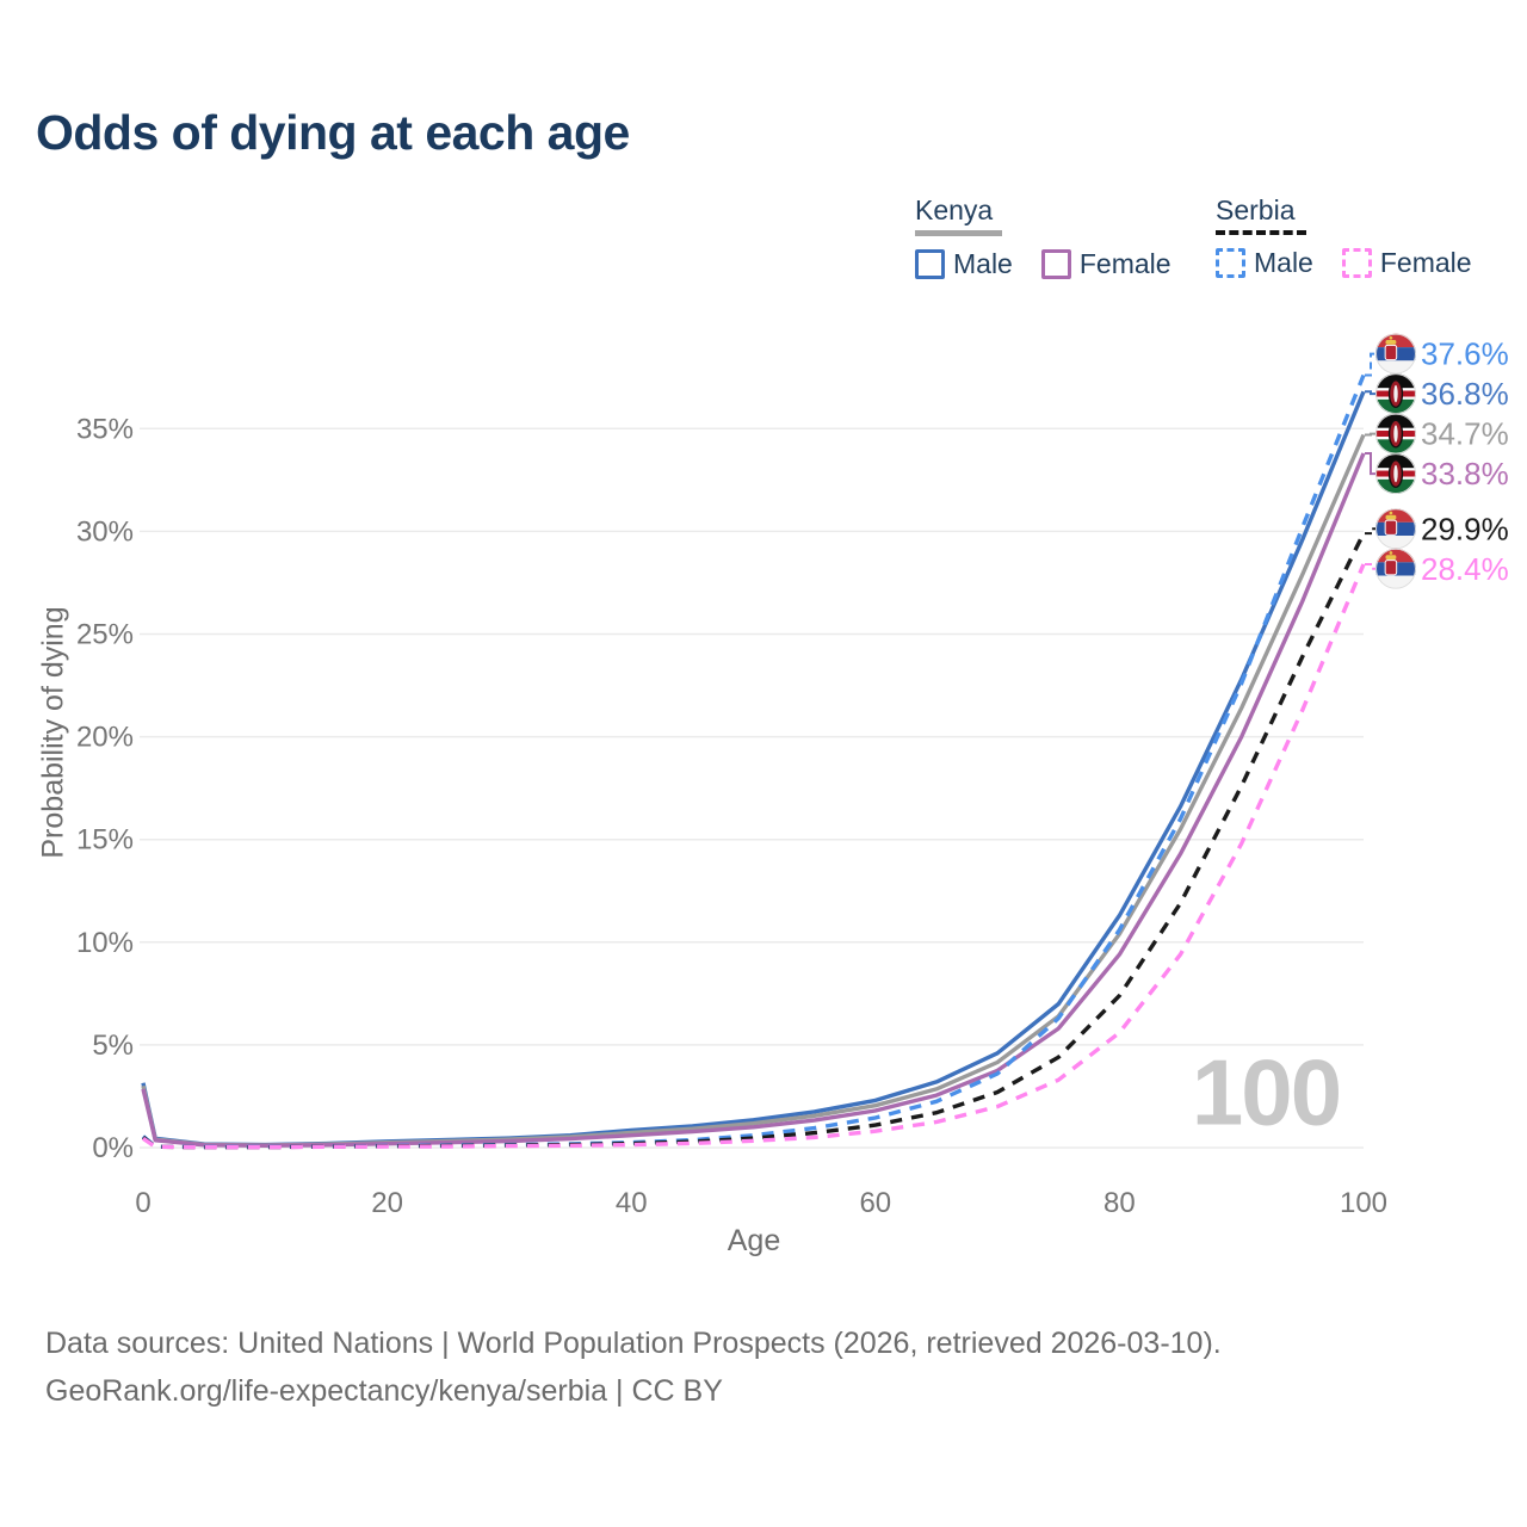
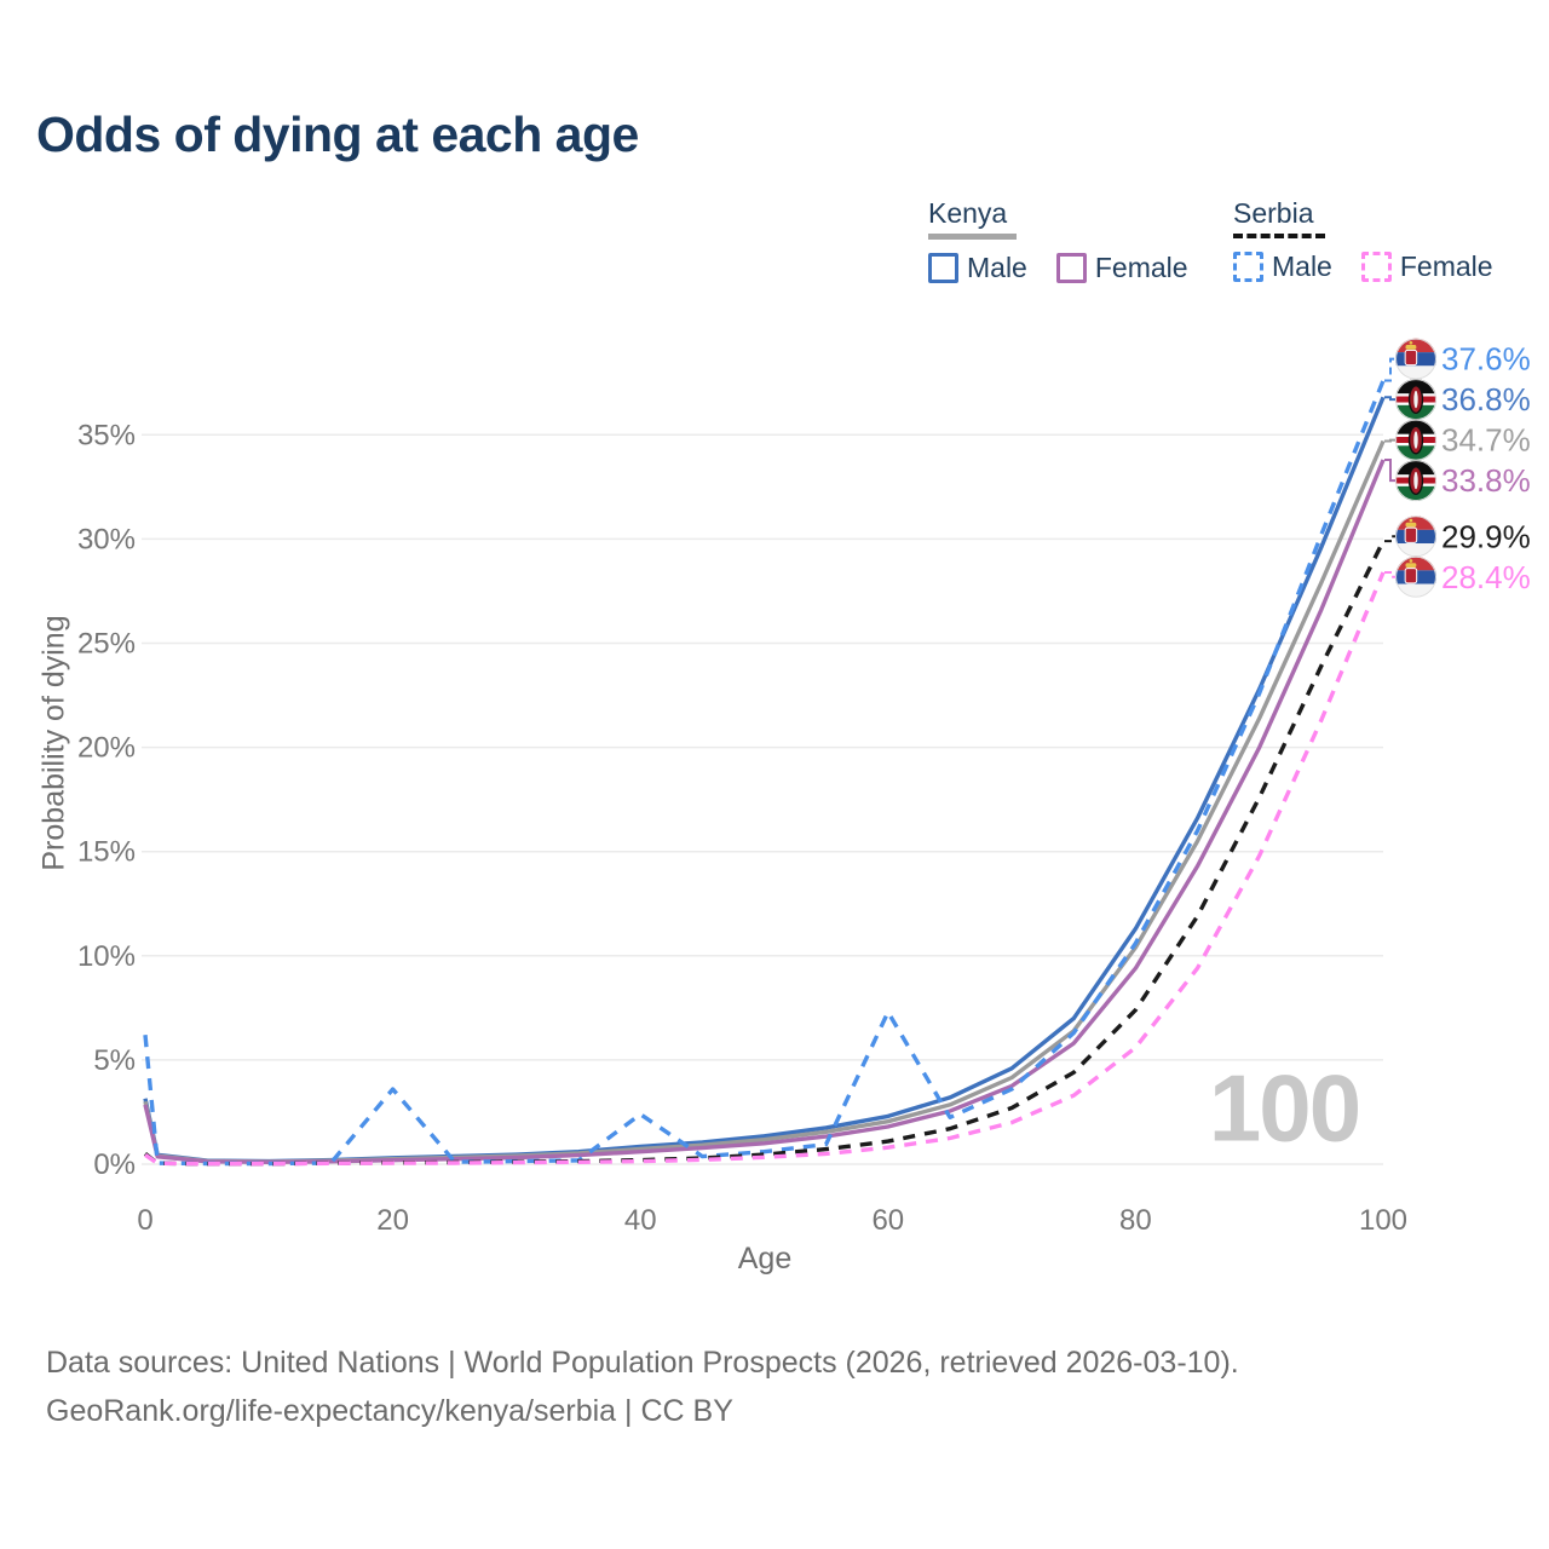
Serbia Male/0: 0.6% -> 6.2%
Serbia Male/20: 0.1% -> 3.6%
Serbia Male/40: 0.2% -> 2.4%
Serbia Male/60: 1.4% -> 7.3%
